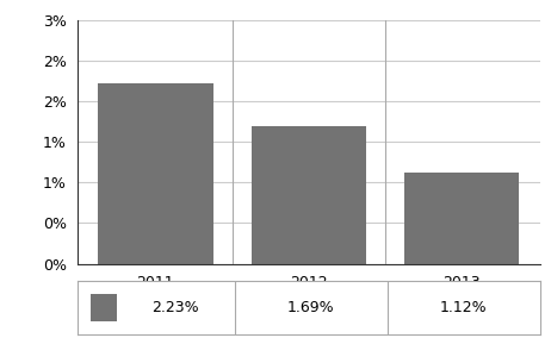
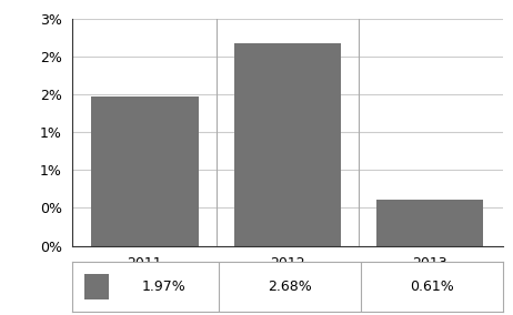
2011: 2.23% -> 1.97%
2012: 1.69% -> 2.68%
2013: 1.12% -> 0.61%
